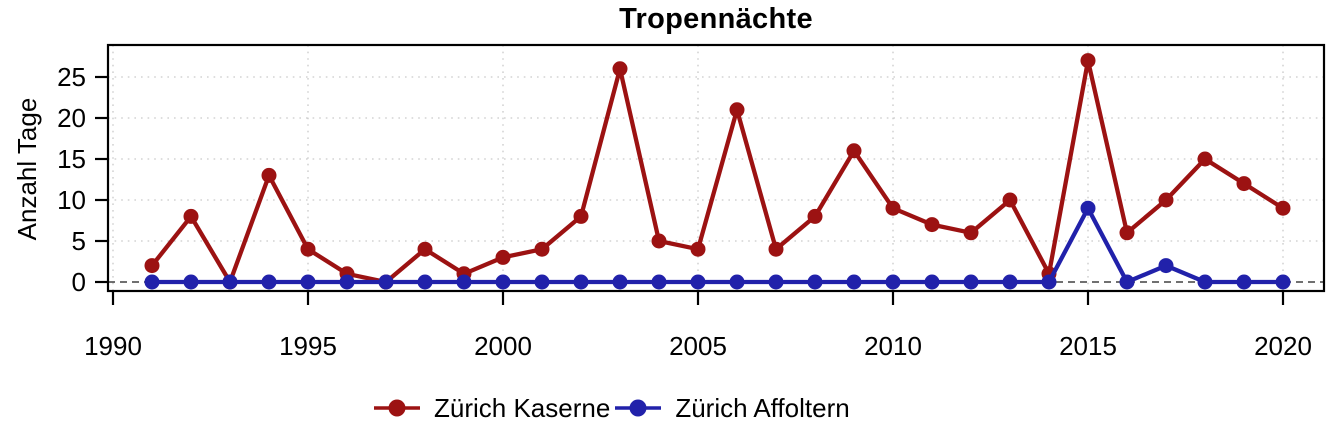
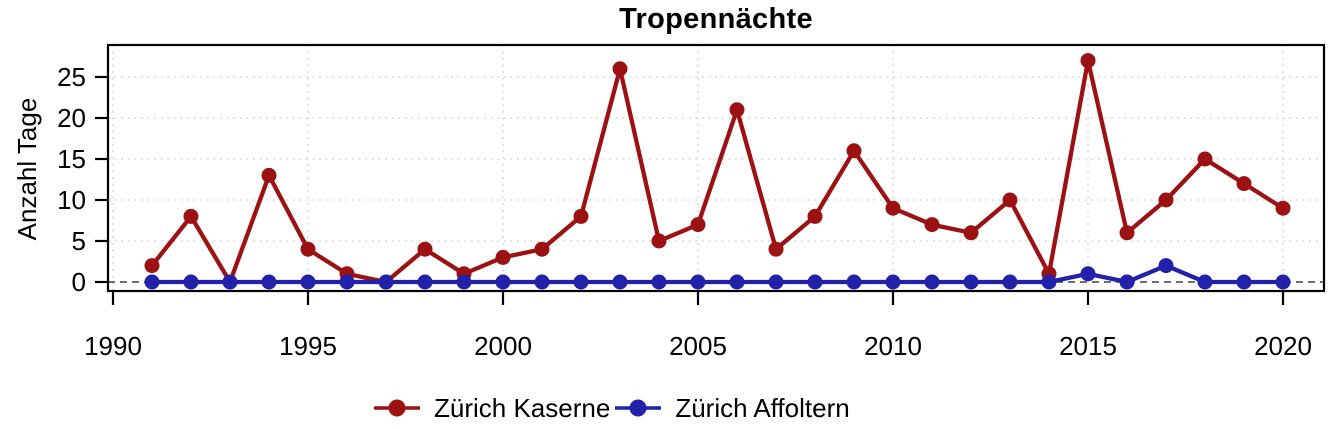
Zürich Kaserne/2005: 4 -> 7
Zürich Affoltern/2015: 9 -> 1
